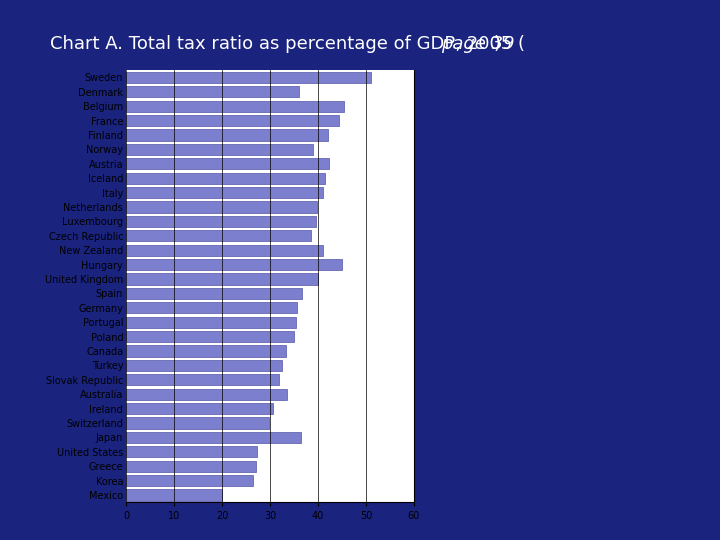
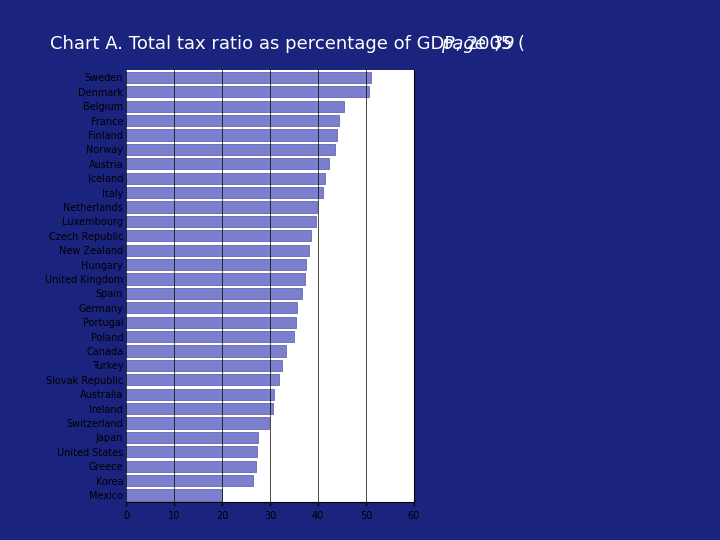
Denmark: 36.0 -> 50.7
Finland: 42.0 -> 44.0
Norway: 39.0 -> 43.5
New Zealand: 41.0 -> 38.2
Hungary: 45.0 -> 37.6
United Kingdom: 40.0 -> 37.2
Australia: 33.5 -> 30.9
Japan: 36.5 -> 27.4
